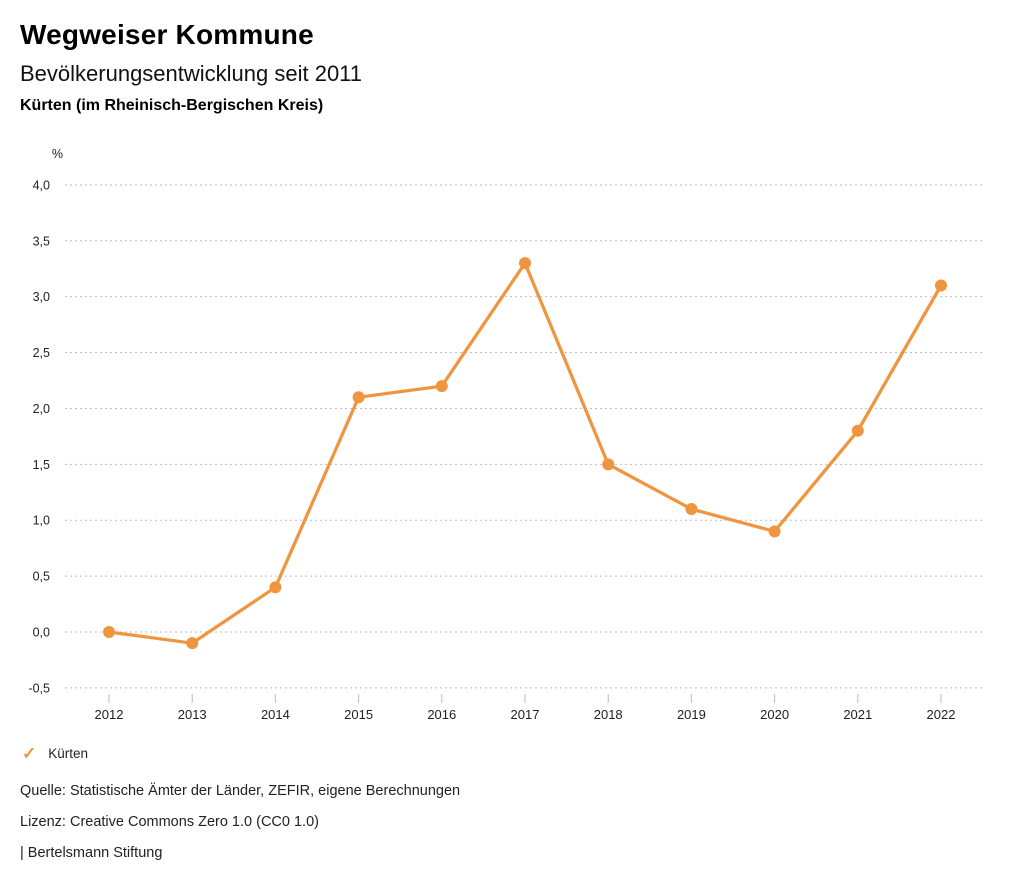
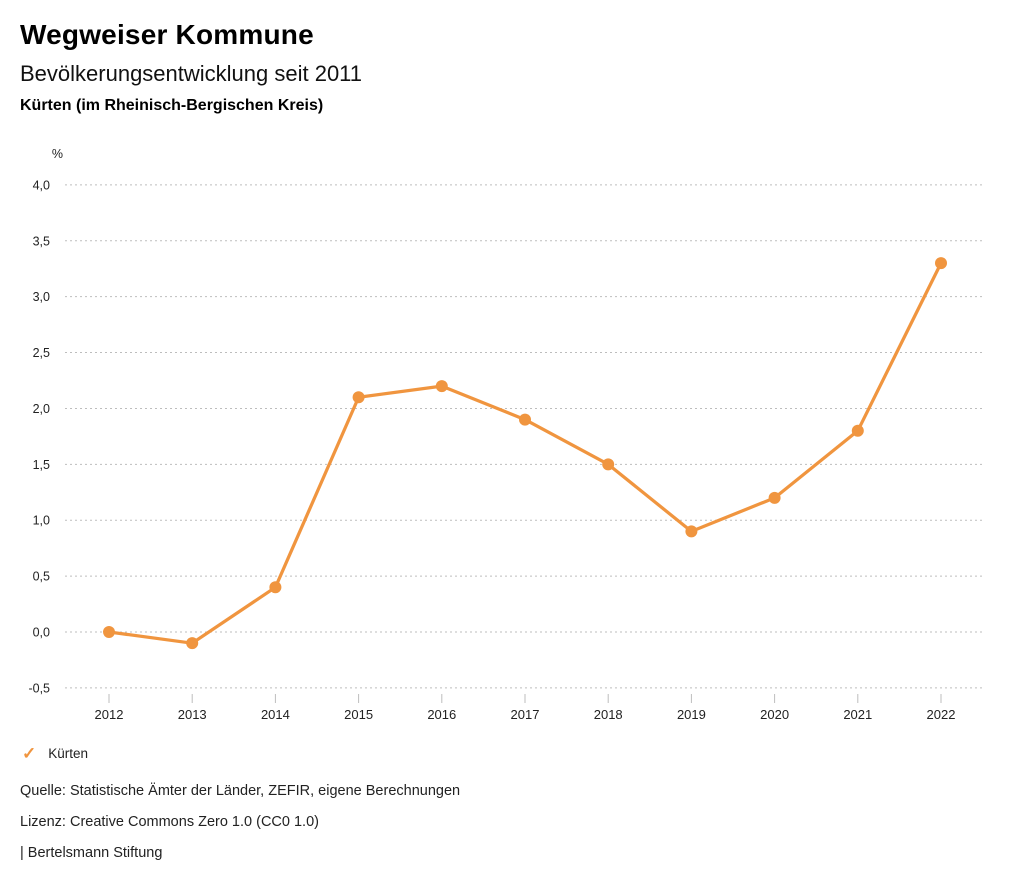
2017: 3,3 -> 1,9
2019: 1,1 -> 0,9
2020: 0,9 -> 1,2
2022: 3,1 -> 3,3
